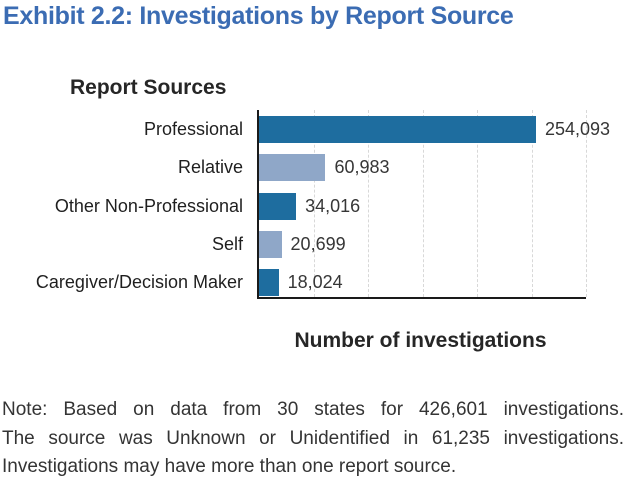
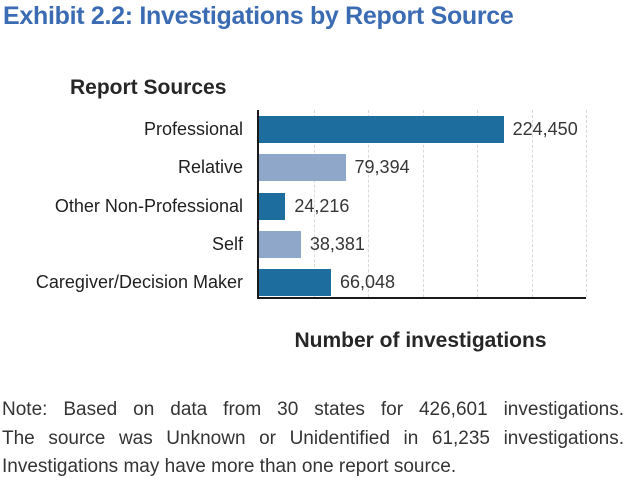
Professional: 254,093 -> 224,450
Relative: 60,983 -> 79,394
Other Non-Professional: 34,016 -> 24,216
Self: 20,699 -> 38,381
Caregiver/Decision Maker: 18,024 -> 66,048
